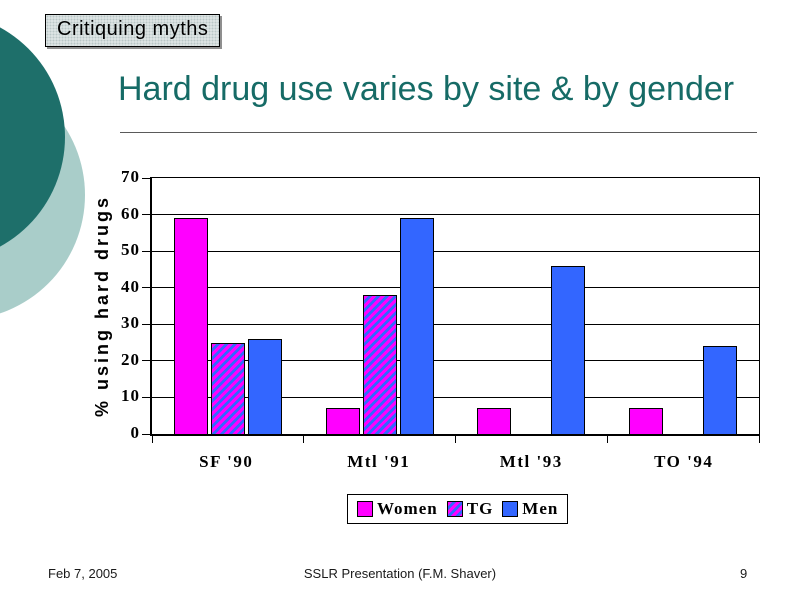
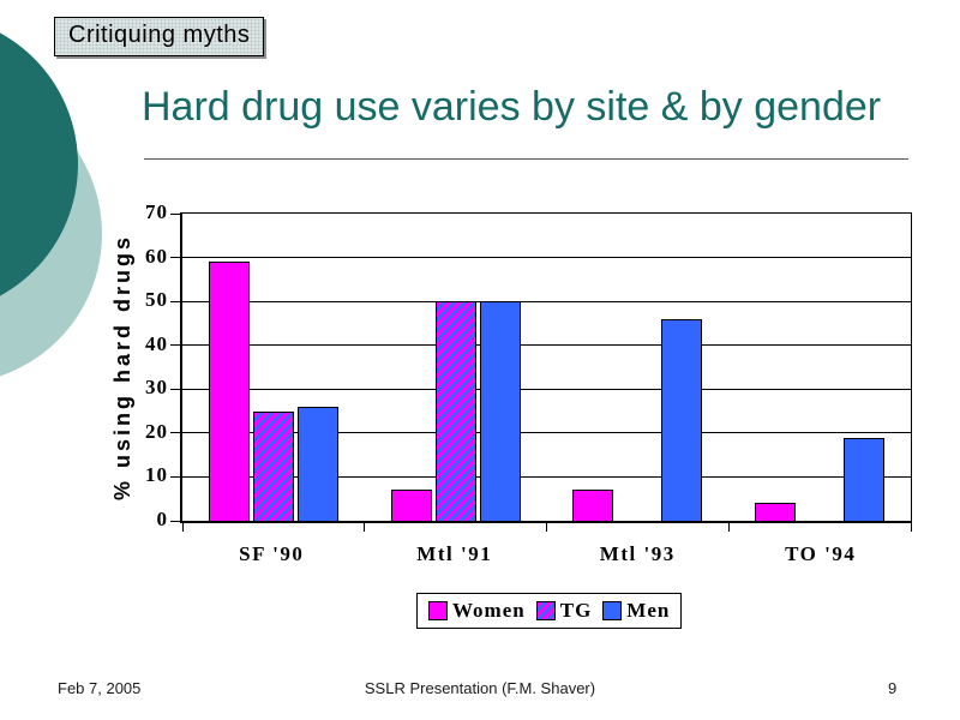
TG/Mtl '91: 38 -> 50
Men/Mtl '91: 59 -> 50
Women/TO '94: 7 -> 4
Men/TO '94: 24 -> 19
